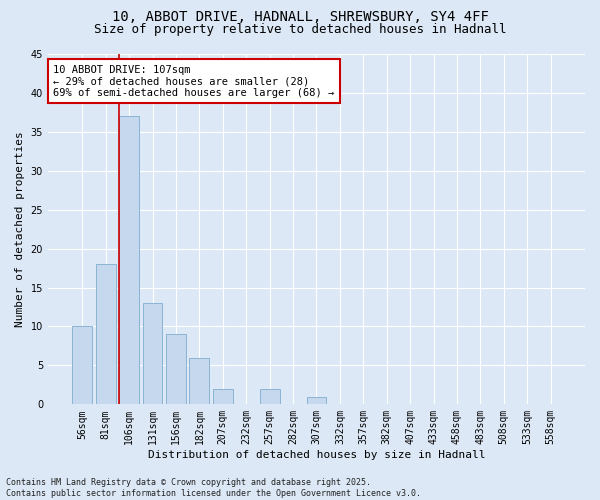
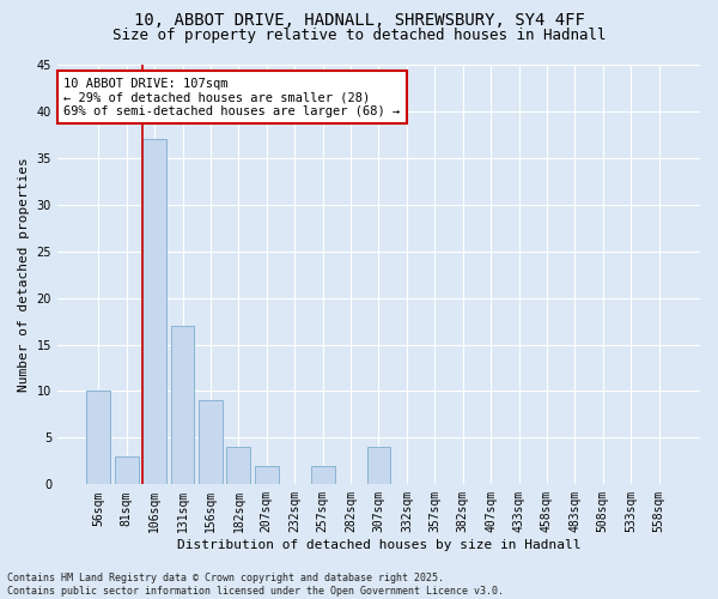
81sqm: 18 -> 3
131sqm: 13 -> 17
182sqm: 6 -> 4
307sqm: 1 -> 4
